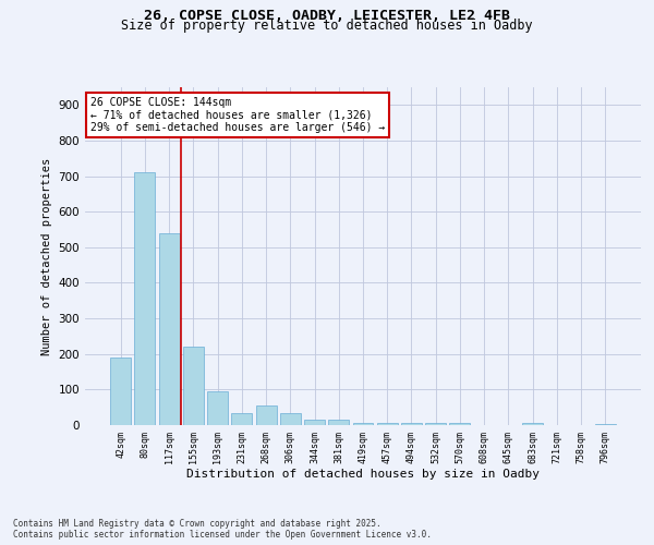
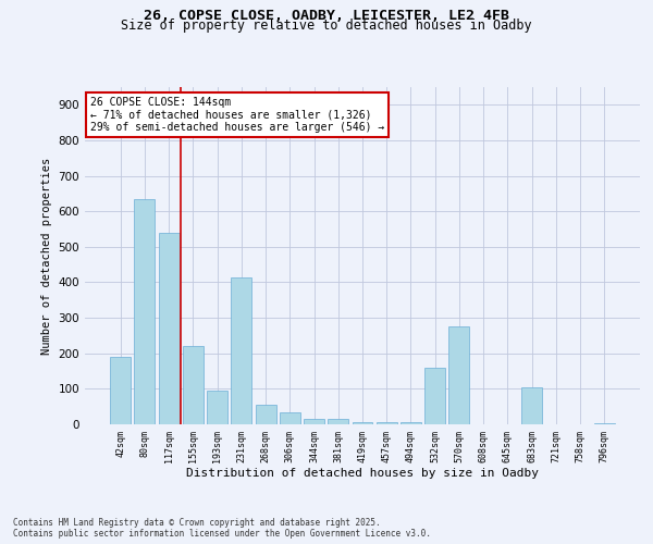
80sqm: 710 -> 635
231sqm: 35 -> 415
532sqm: 5 -> 160
570sqm: 5 -> 275
683sqm: 5 -> 105
